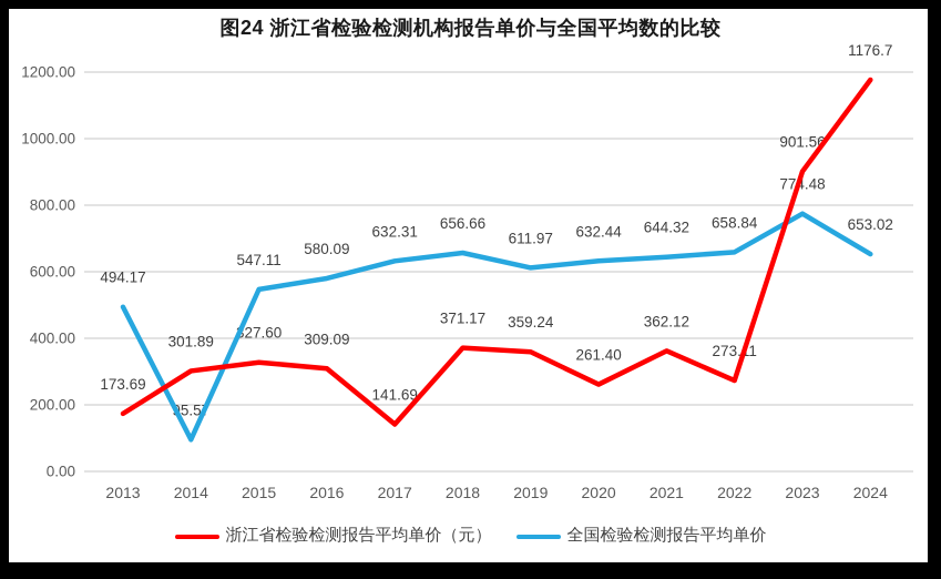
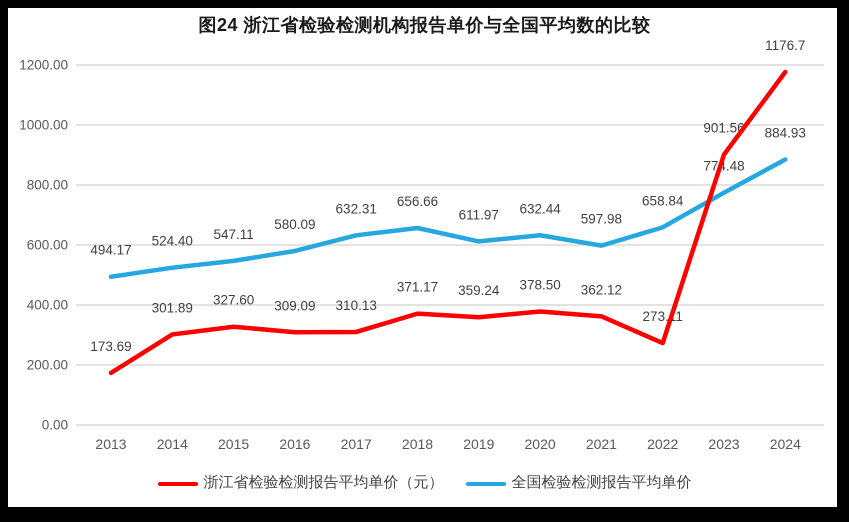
全国检验检测报告平均单价/2014: 95.57 -> 524.40
浙江省检验检测报告平均单价（元）/2017: 141.69 -> 310.13
浙江省检验检测报告平均单价（元）/2020: 261.40 -> 378.50
全国检验检测报告平均单价/2021: 644.32 -> 597.98
全国检验检测报告平均单价/2024: 653.02 -> 884.93
